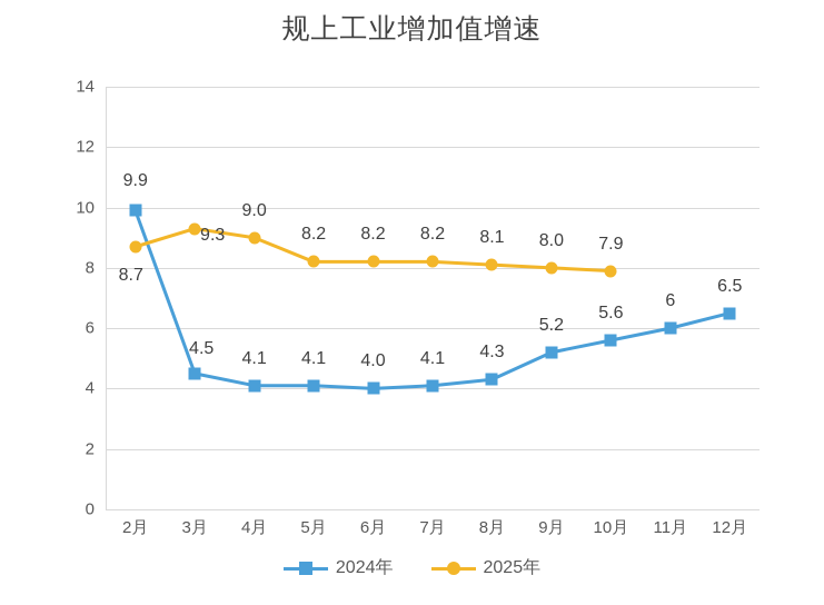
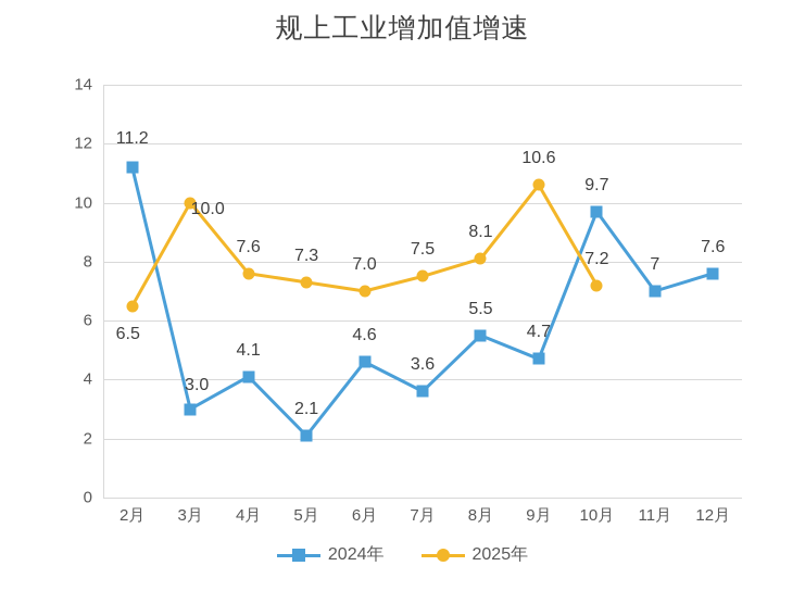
2024年/2月: 9.9 -> 11.2
2025年/2月: 8.7 -> 6.5
2024年/3月: 4.5 -> 3.0
2025年/3月: 9.3 -> 10.0
2025年/4月: 9.0 -> 7.6
2024年/5月: 4.1 -> 2.1
2025年/5月: 8.2 -> 7.3
2024年/6月: 4.0 -> 4.6
2025年/6月: 8.2 -> 7.0
2024年/7月: 4.1 -> 3.6
2025年/7月: 8.2 -> 7.5
2024年/8月: 4.3 -> 5.5
2024年/9月: 5.2 -> 4.7
2025年/9月: 8.0 -> 10.6
2024年/10月: 5.6 -> 9.7
2025年/10月: 7.9 -> 7.2
2024年/11月: 6 -> 7
2024年/12月: 6.5 -> 7.6
